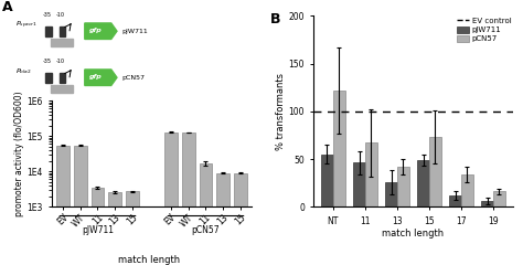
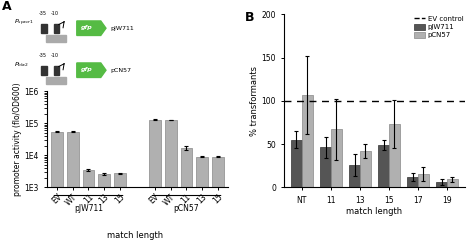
pCN57/NT: 122 -> 107
pCN57/17: 34 -> 15
pCN57/19: 16 -> 9
